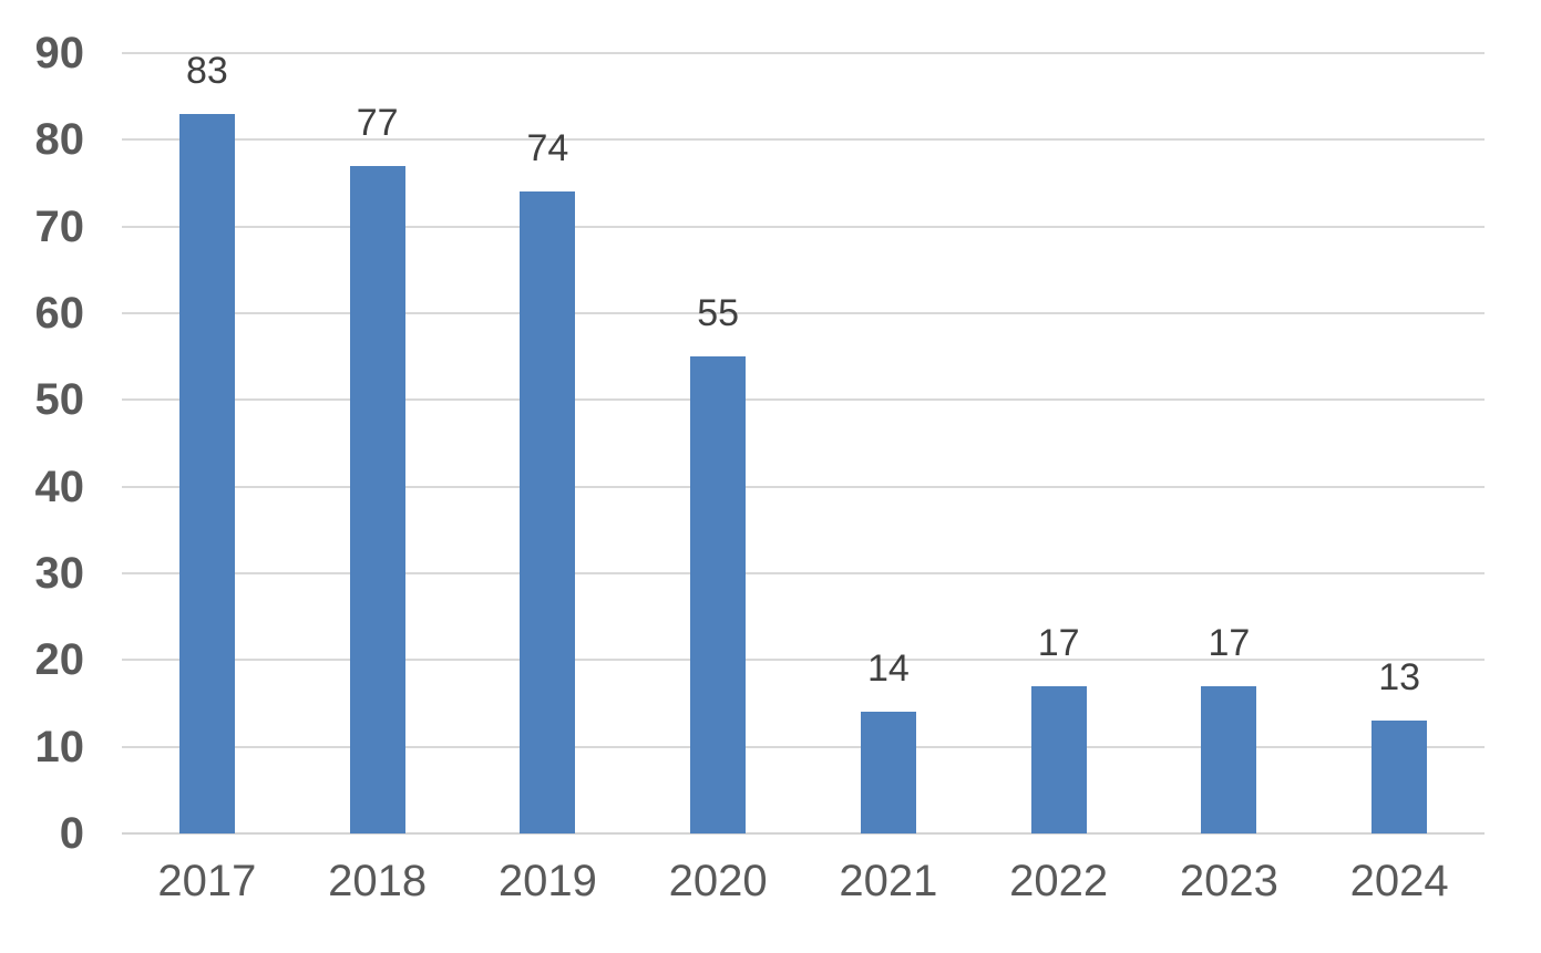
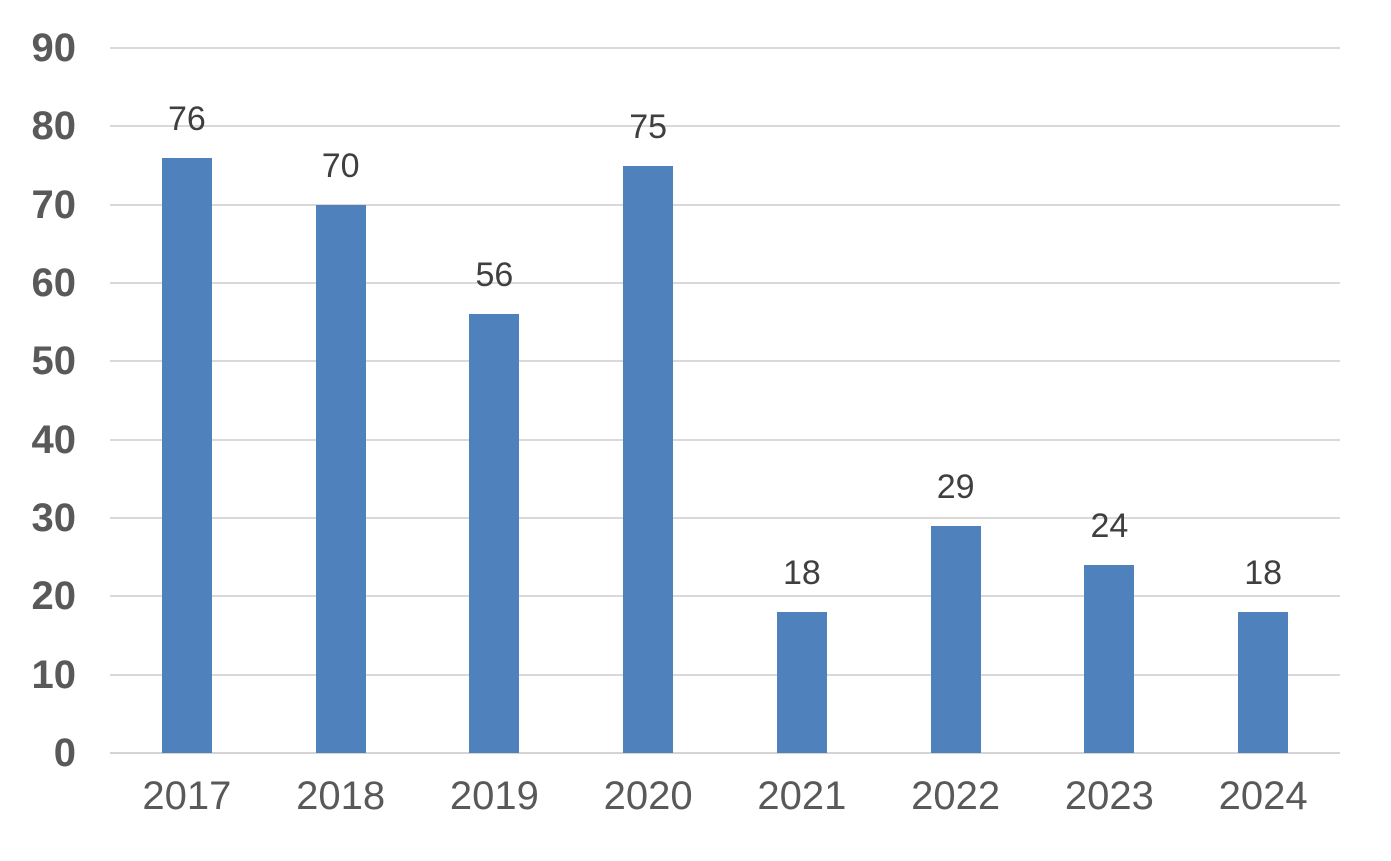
2017: 83 -> 76
2018: 77 -> 70
2019: 74 -> 56
2020: 55 -> 75
2021: 14 -> 18
2022: 17 -> 29
2023: 17 -> 24
2024: 13 -> 18
